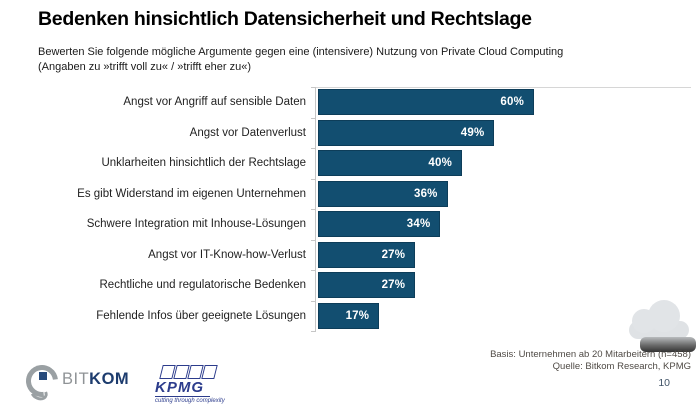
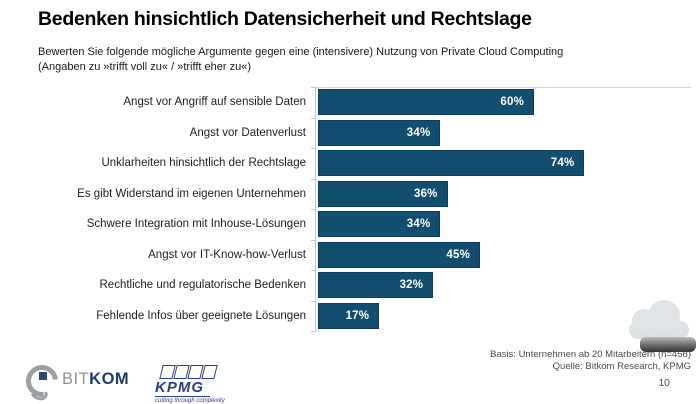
Angst vor Datenverlust: 49% -> 34%
Unklarheiten hinsichtlich der Rechtslage: 40% -> 74%
Angst vor IT-Know-how-Verlust: 27% -> 45%
Rechtliche und regulatorische Bedenken: 27% -> 32%
